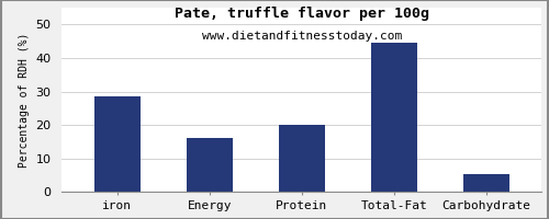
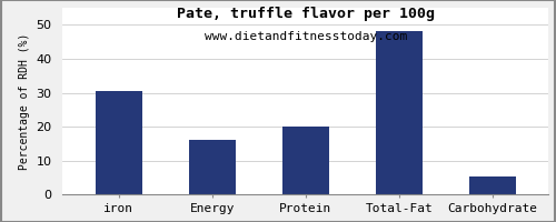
iron: 28.5 -> 30.5
Total-Fat: 44.5 -> 48.0
